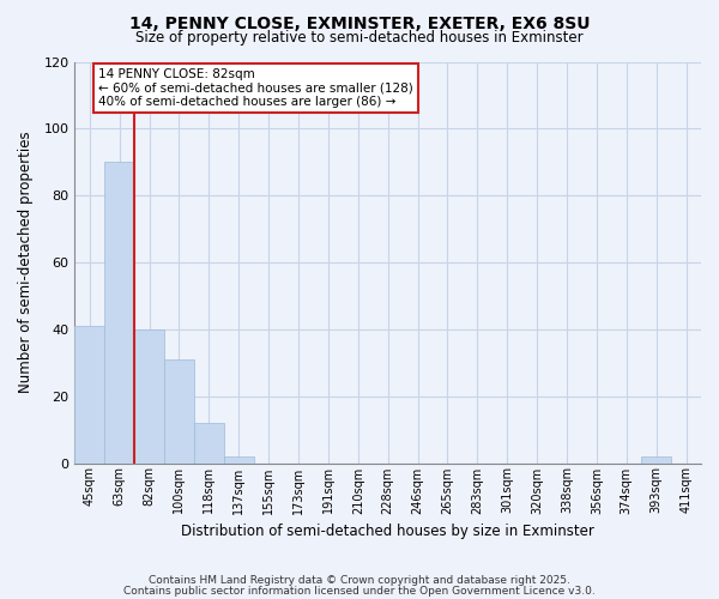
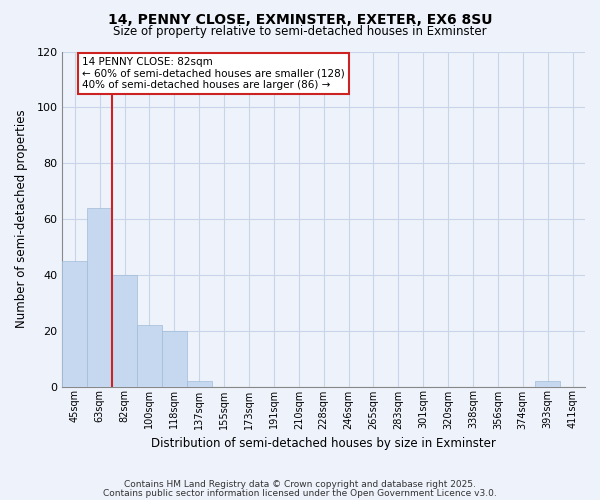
45sqm: 41 -> 45
63sqm: 90 -> 64
100sqm: 31 -> 22
118sqm: 12 -> 20
